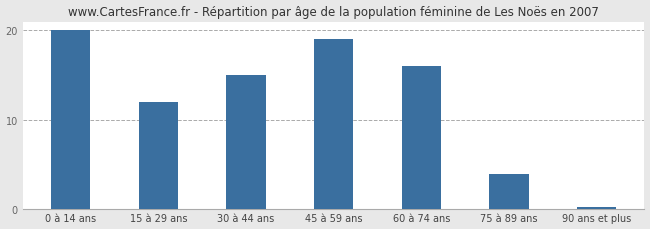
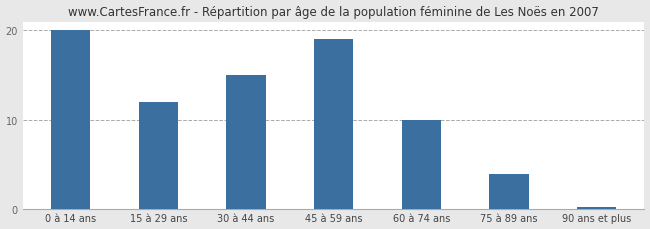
60 à 74 ans: 16.0 -> 10.0
